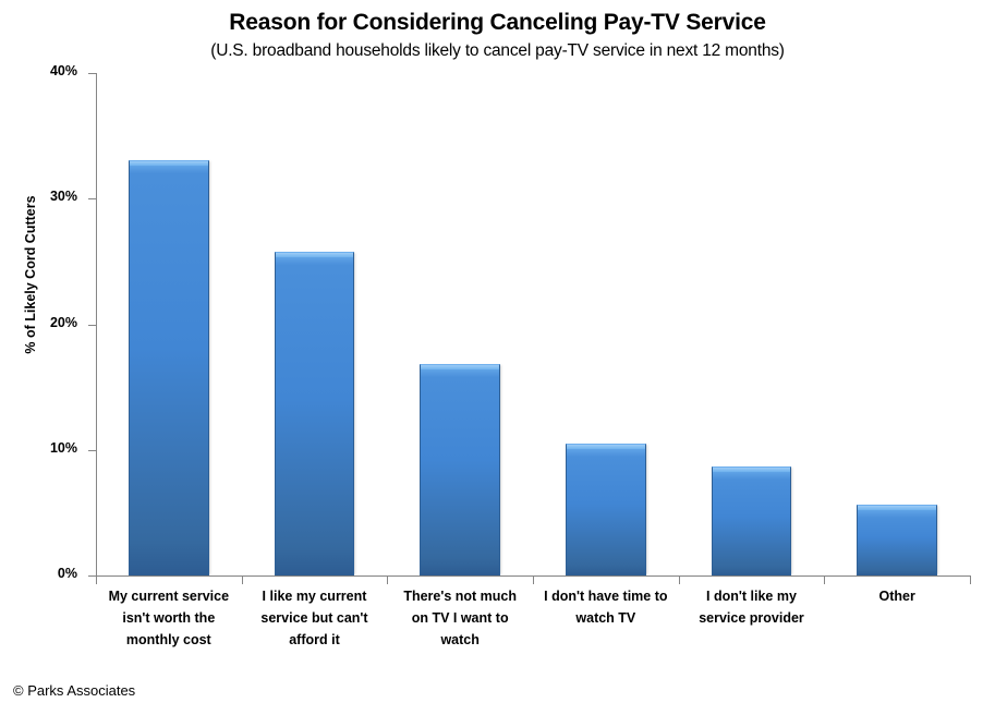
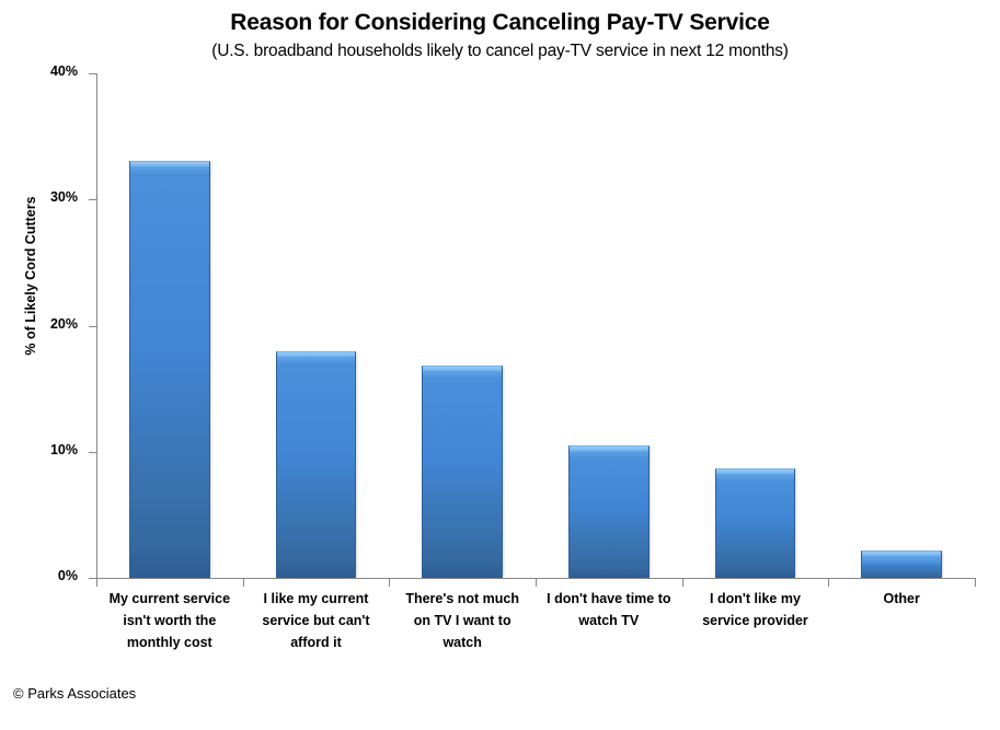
I like my current service but can't afford it: 25.8% -> 18.0%
Other: 5.6% -> 2.2%
